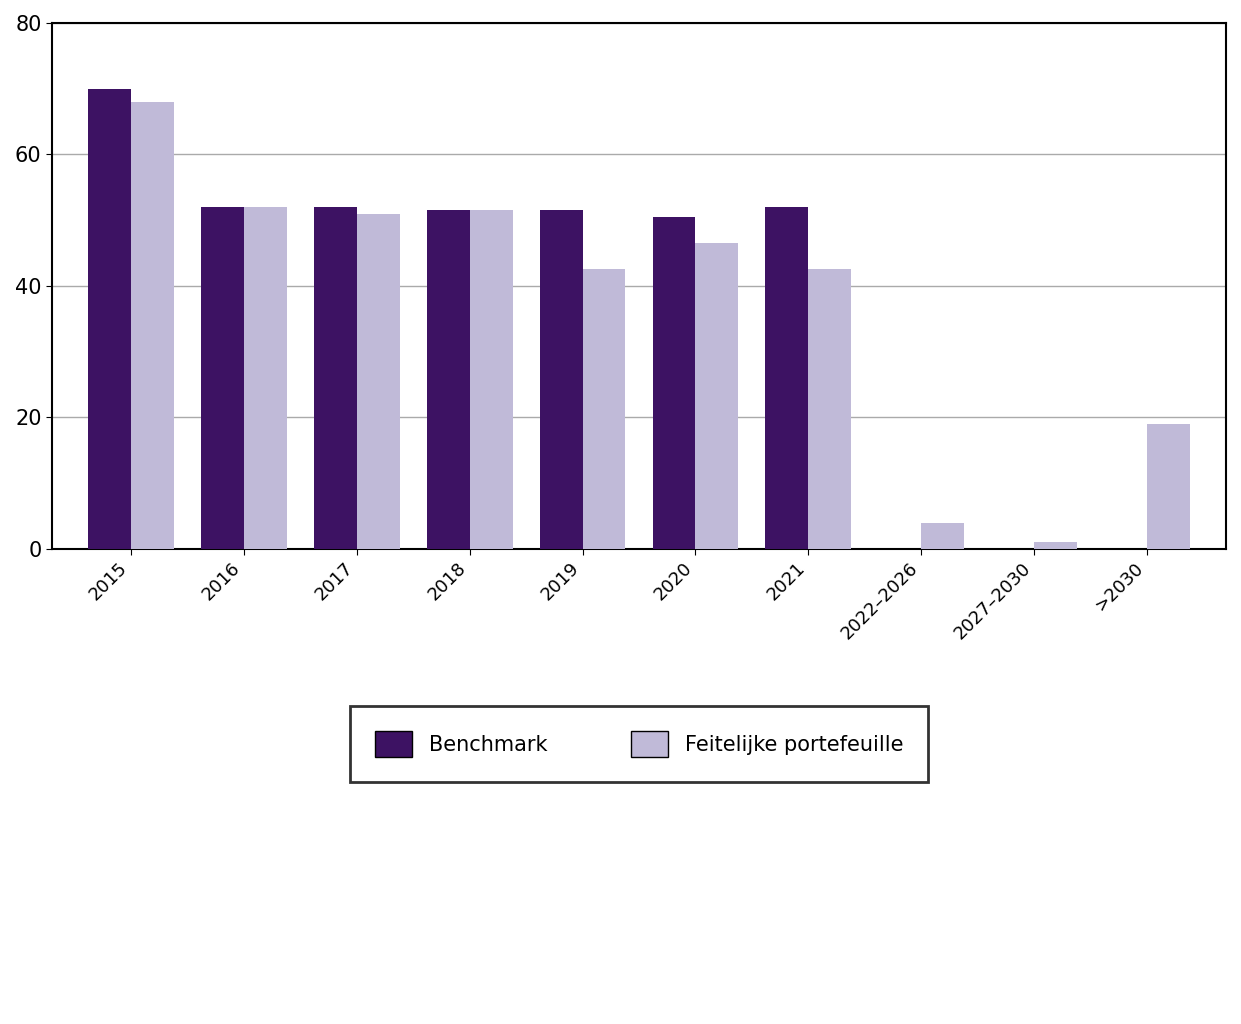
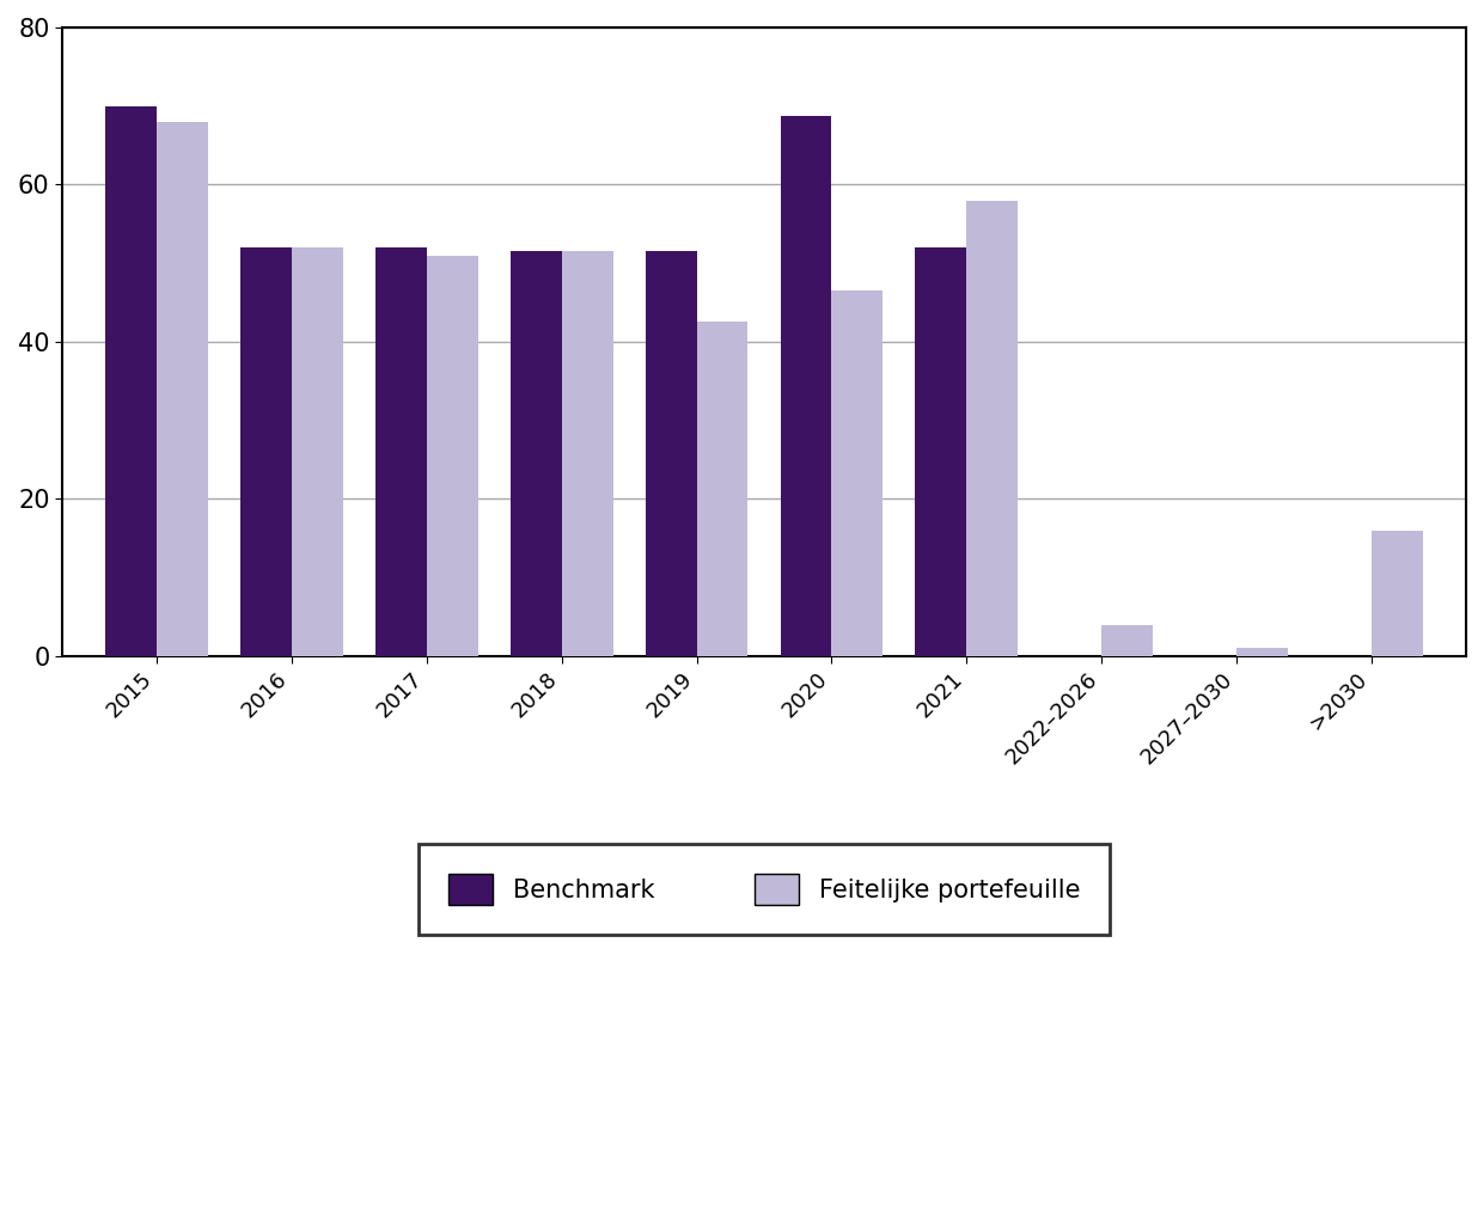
Benchmark/2020: 50.5 -> 68.8
Feitelijke portefeuille/2021: 42.5 -> 58.0
Feitelijke portefeuille/>2030: 19.0 -> 16.0
